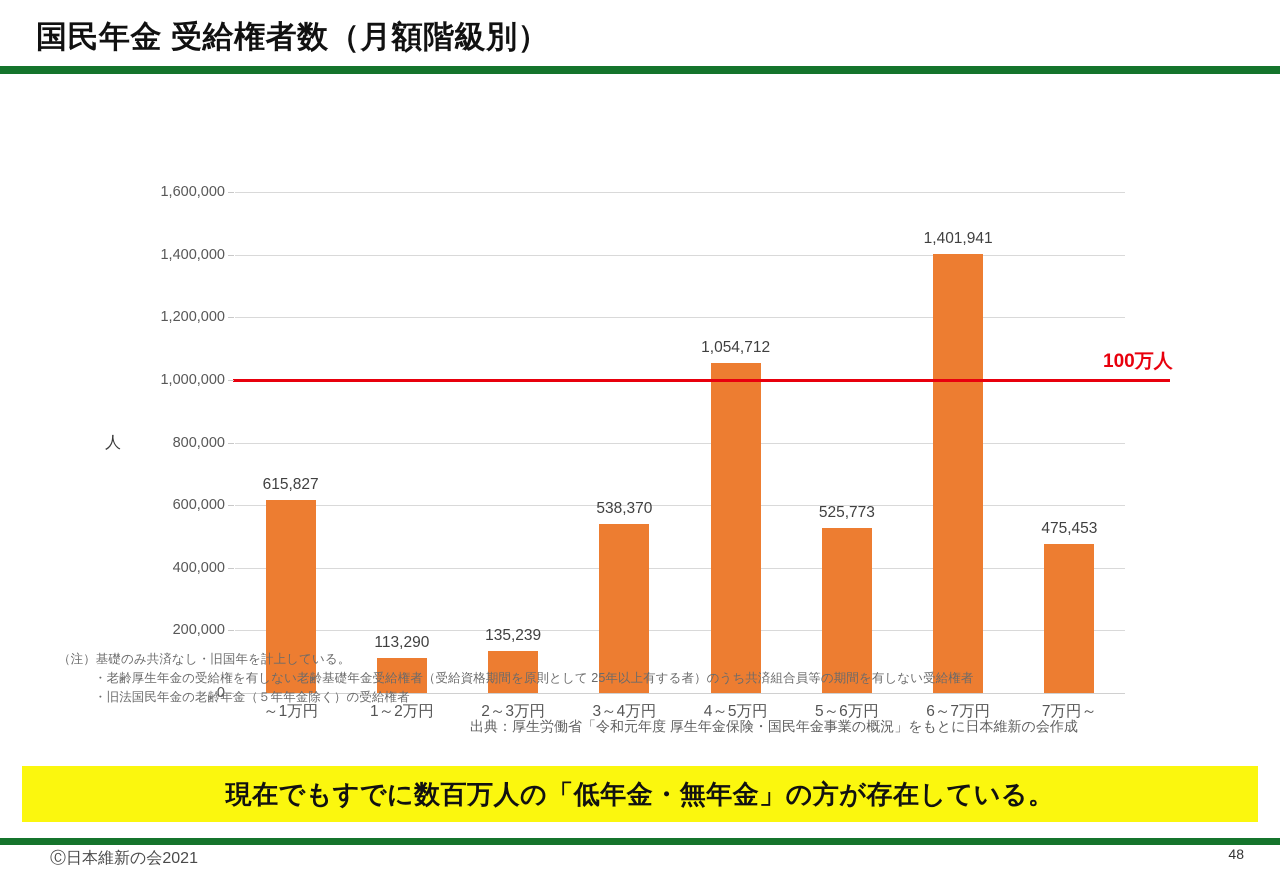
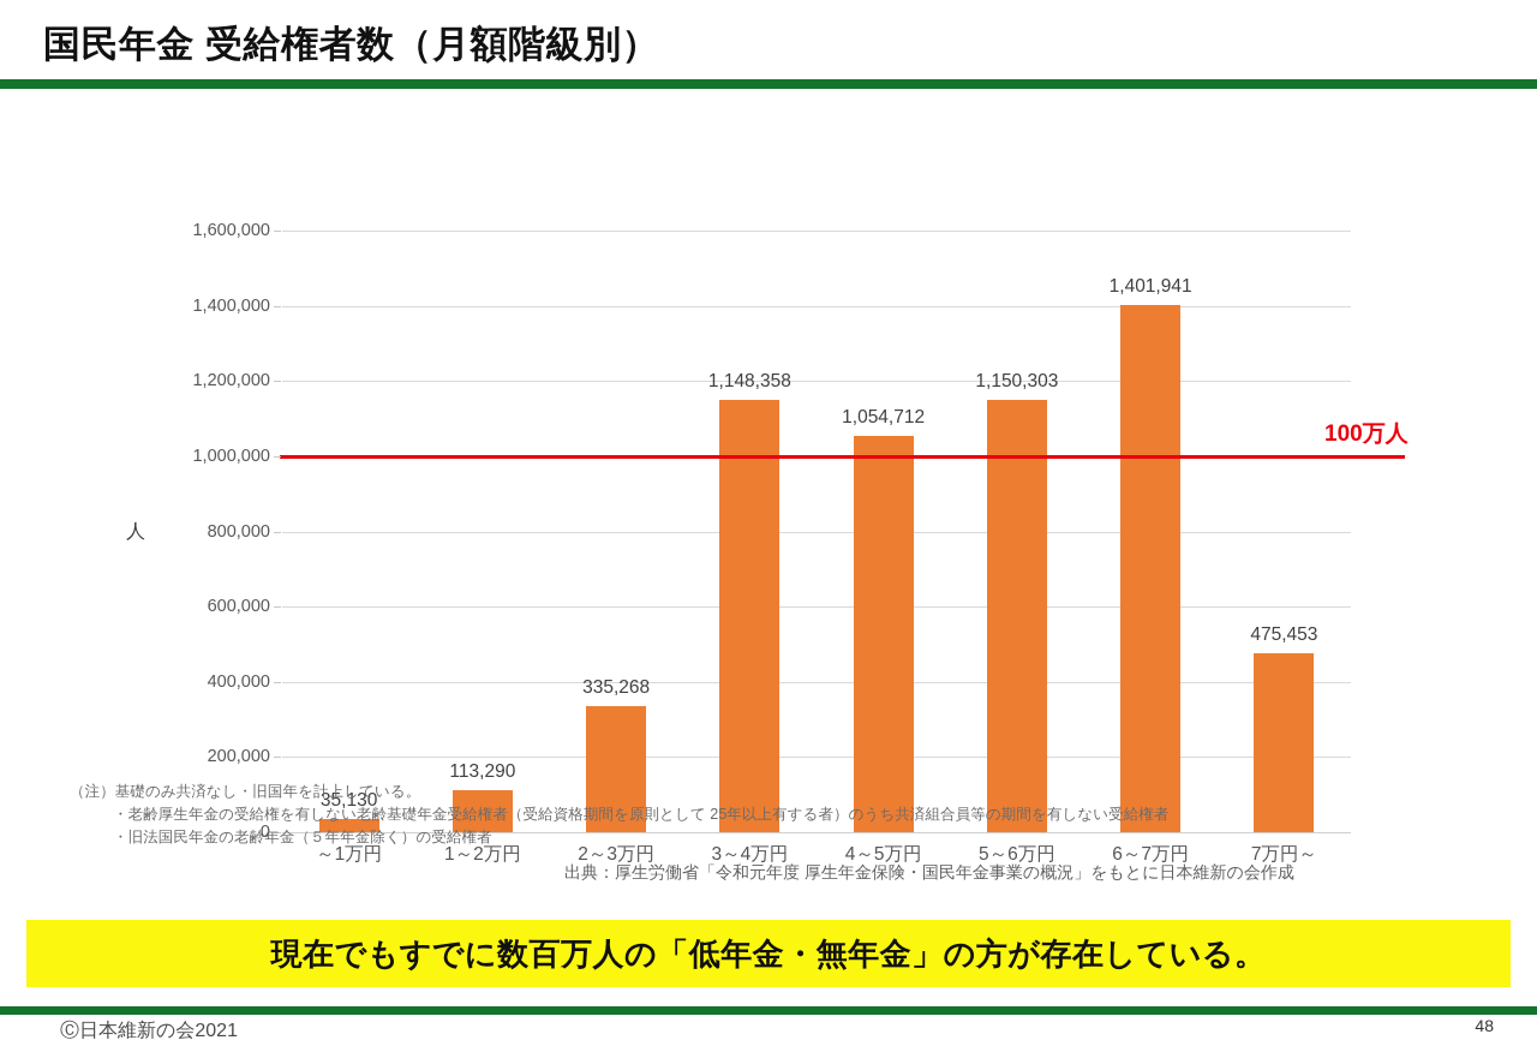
～1万円: 615,827 -> 35,130
2～3万円: 135,239 -> 335,268
3～4万円: 538,370 -> 1,148,358
5～6万円: 525,773 -> 1,150,303
